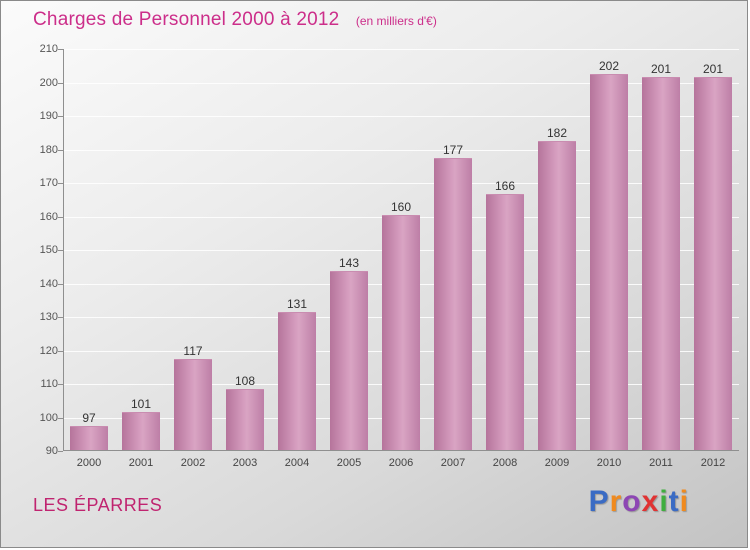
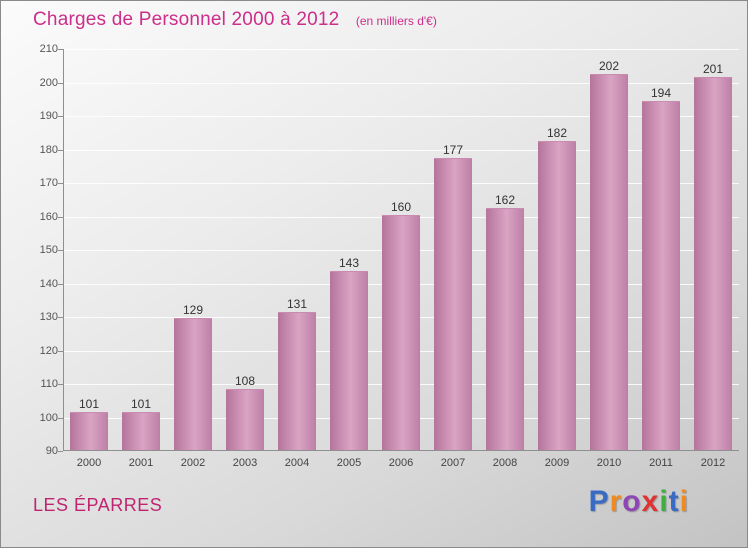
2000: 97 -> 101
2002: 117 -> 129
2008: 166 -> 162
2011: 201 -> 194
